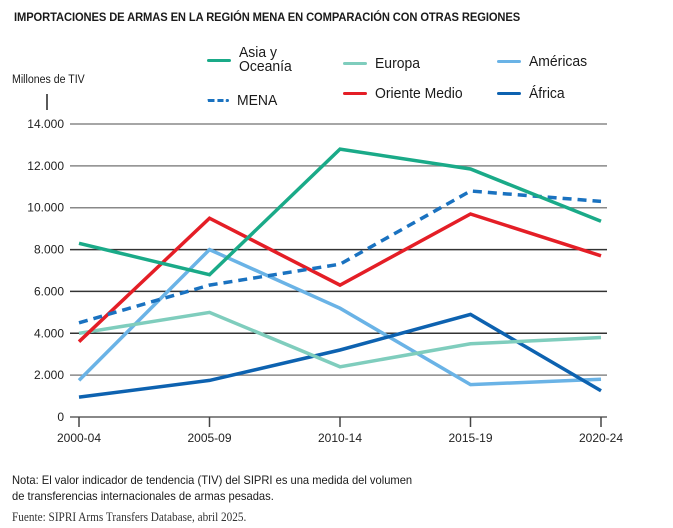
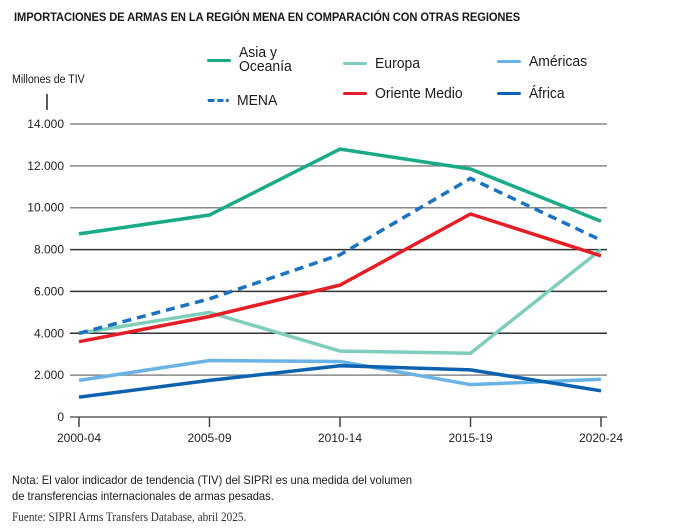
Asia y Oceanía/2000-04: 8300 -> 8800
MENA/2000-04: 4500 -> 4000
Asia y Oceanía/2005-09: 6800 -> 9600
MENA/2005-09: 6300 -> 5600
Oriente Medio/2005-09: 9500 -> 4800
Américas/2005-09: 8000 -> 2700
MENA/2010-14: 7300 -> 7800
Europa/2010-14: 2400 -> 3200
Américas/2010-14: 5200 -> 2600
África/2010-14: 3200 -> 2400
MENA/2015-19: 10800 -> 11400
Europa/2015-19: 3500 -> 3000
África/2015-19: 4900 -> 2200
MENA/2020-24: 10300 -> 8400
Europa/2020-24: 3800 -> 8000
